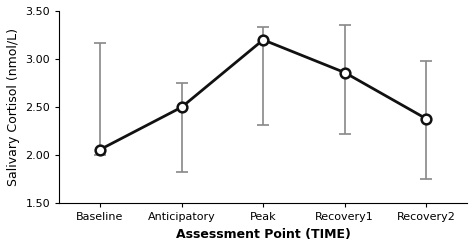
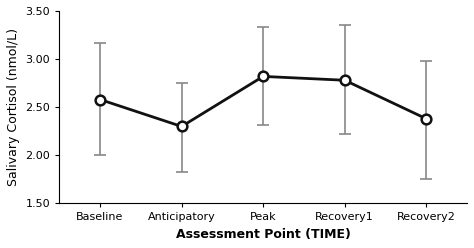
Baseline: 2.06 -> 2.58
Anticipatory: 2.50 -> 2.30
Peak: 3.20 -> 2.82
Recovery1: 2.86 -> 2.78
